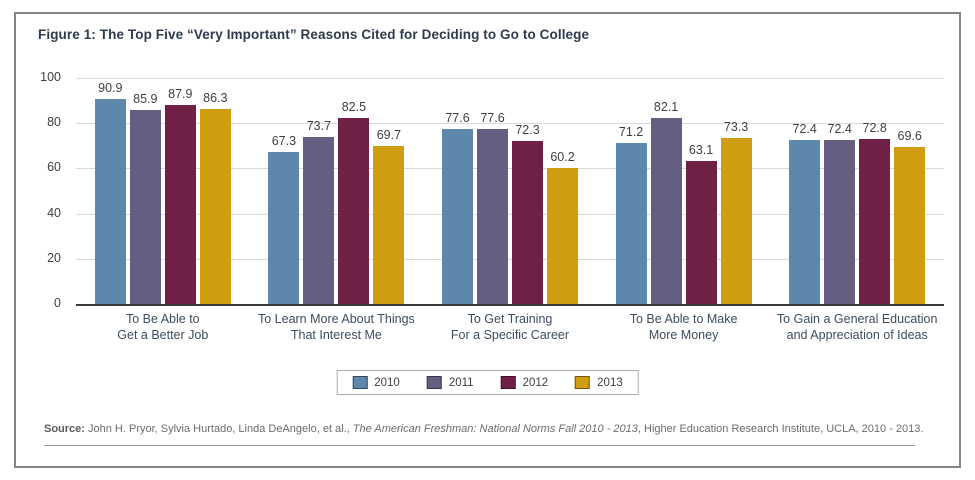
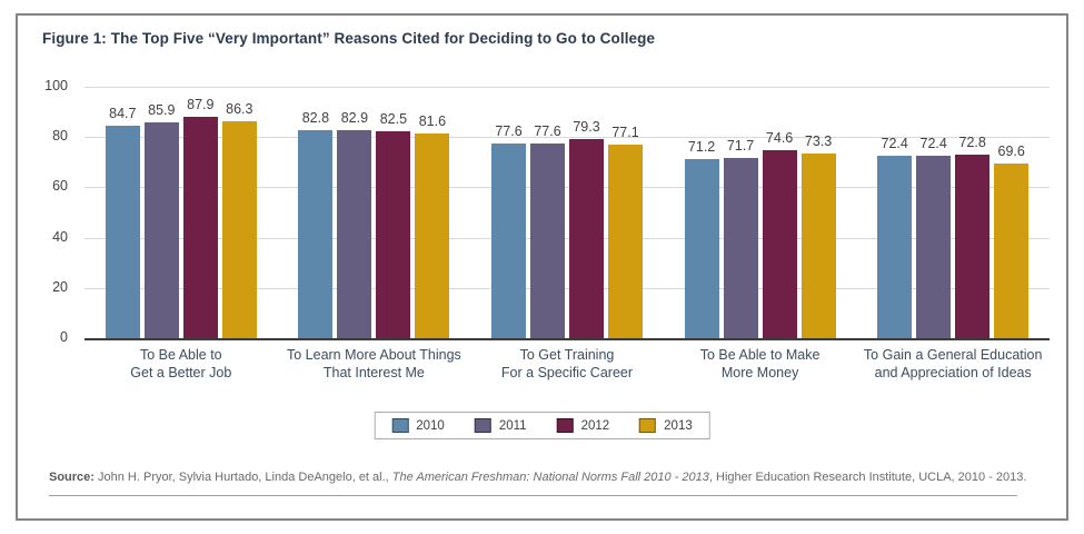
2010/To Be Able to Get a Better Job: 90.9 -> 84.7
2010/To Learn More About Things That Interest Me: 67.3 -> 82.8
2011/To Learn More About Things That Interest Me: 73.7 -> 82.9
2013/To Learn More About Things That Interest Me: 69.7 -> 81.6
2012/To Get Training For a Specific Career: 72.3 -> 79.3
2013/To Get Training For a Specific Career: 60.2 -> 77.1
2011/To Be Able to Make More Money: 82.1 -> 71.7
2012/To Be Able to Make More Money: 63.1 -> 74.6
